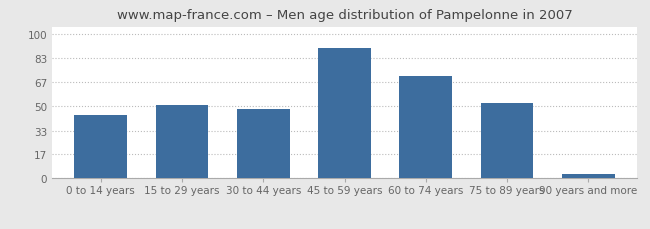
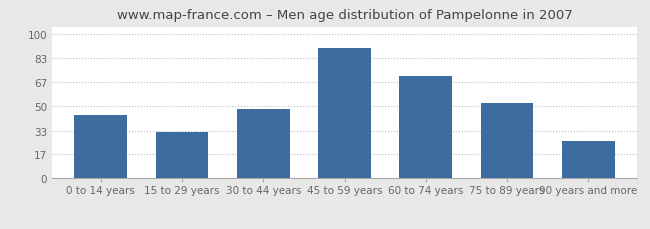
15 to 29 years: 51 -> 32
90 years and more: 3 -> 26
